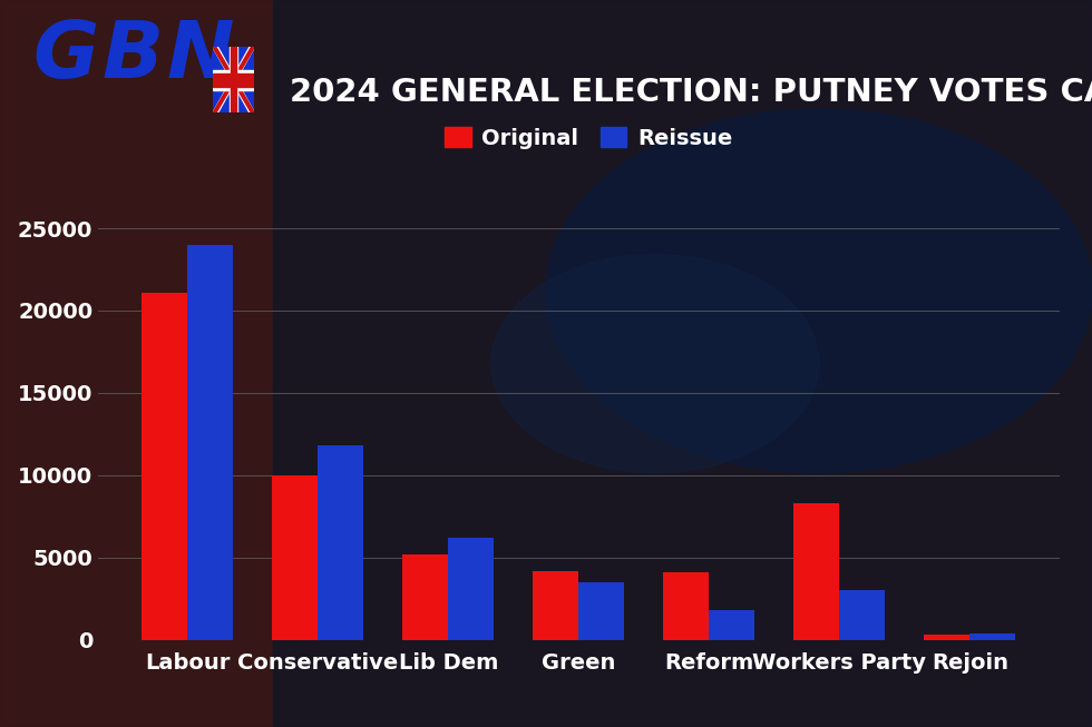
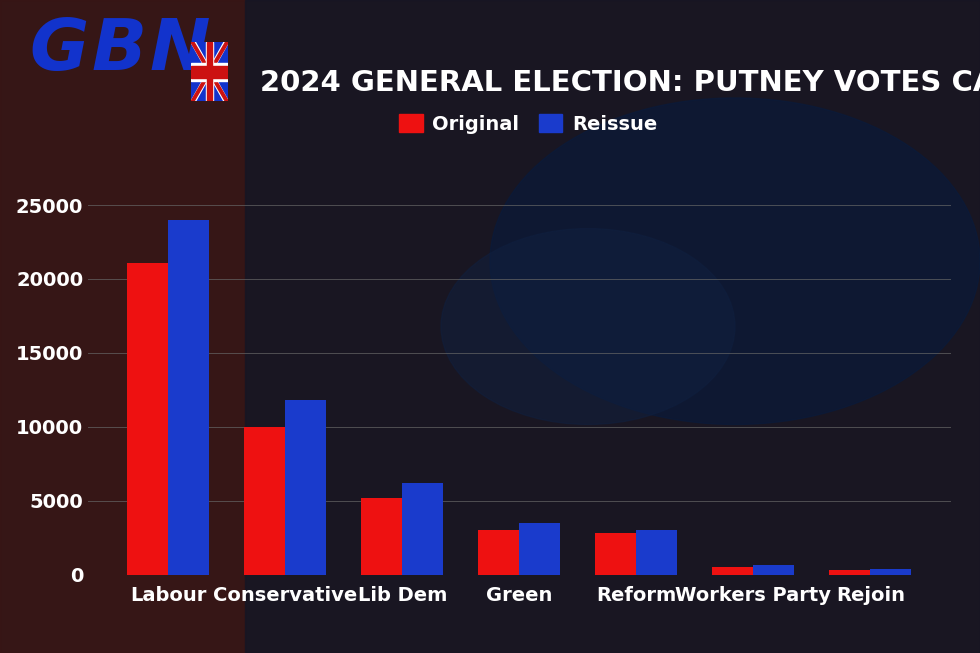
Original/Green: 4200 -> 3000
Original/Reform: 4100 -> 2800
Reissue/Reform: 1800 -> 3000
Original/Workers Party: 8300 -> 500
Reissue/Workers Party: 3000 -> 600
